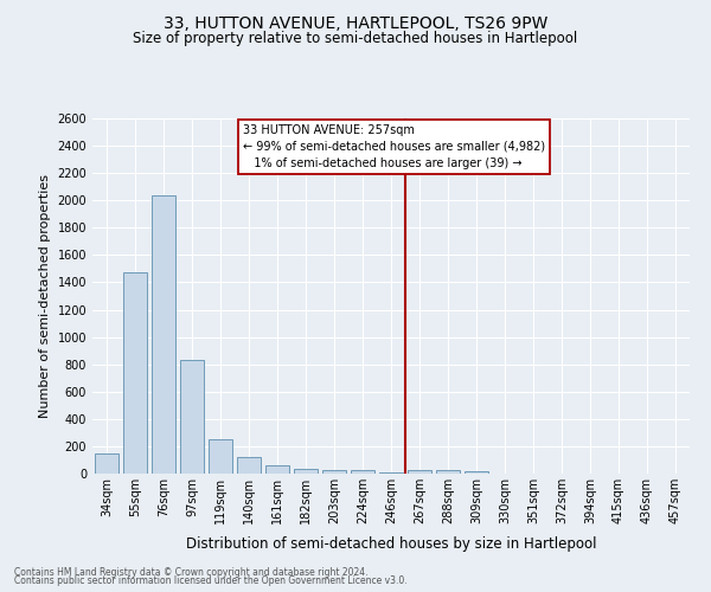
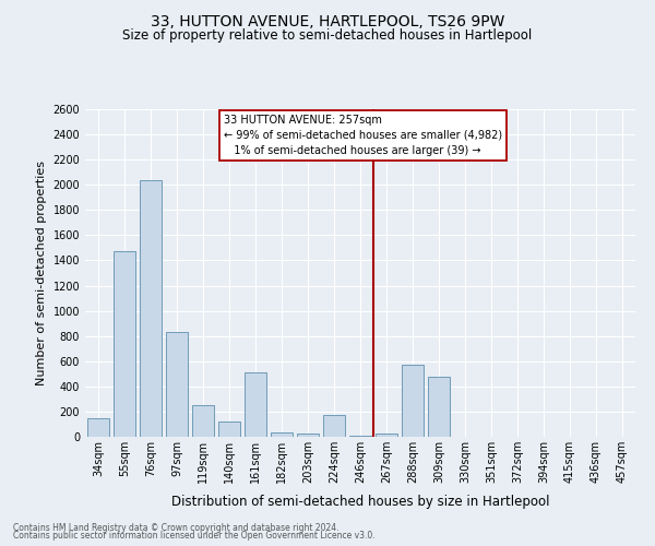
161sqm: 60 -> 510
224sqm: 20 -> 170
288sqm: 20 -> 570
309sqm: 20 -> 480
